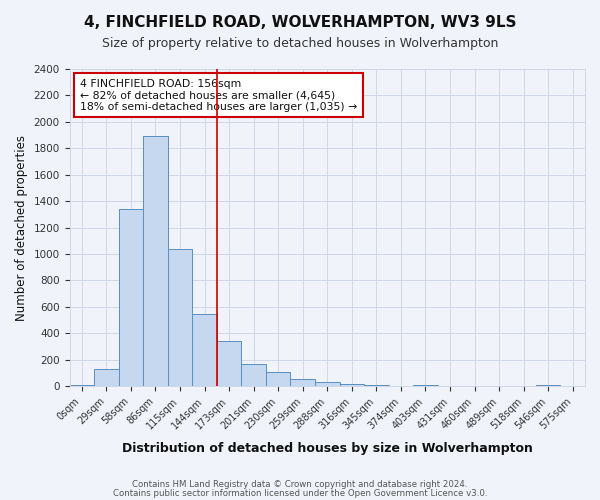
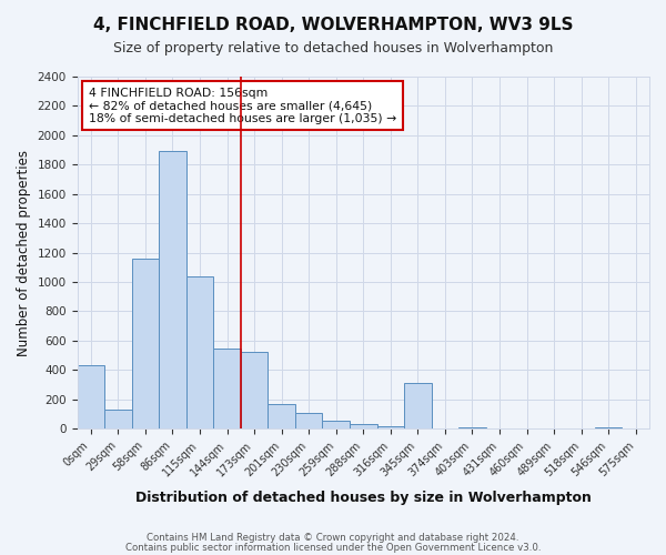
0sqm: 10 -> 430
58sqm: 1340 -> 1160
173sqm: 340 -> 520
345sqm: 10 -> 310
